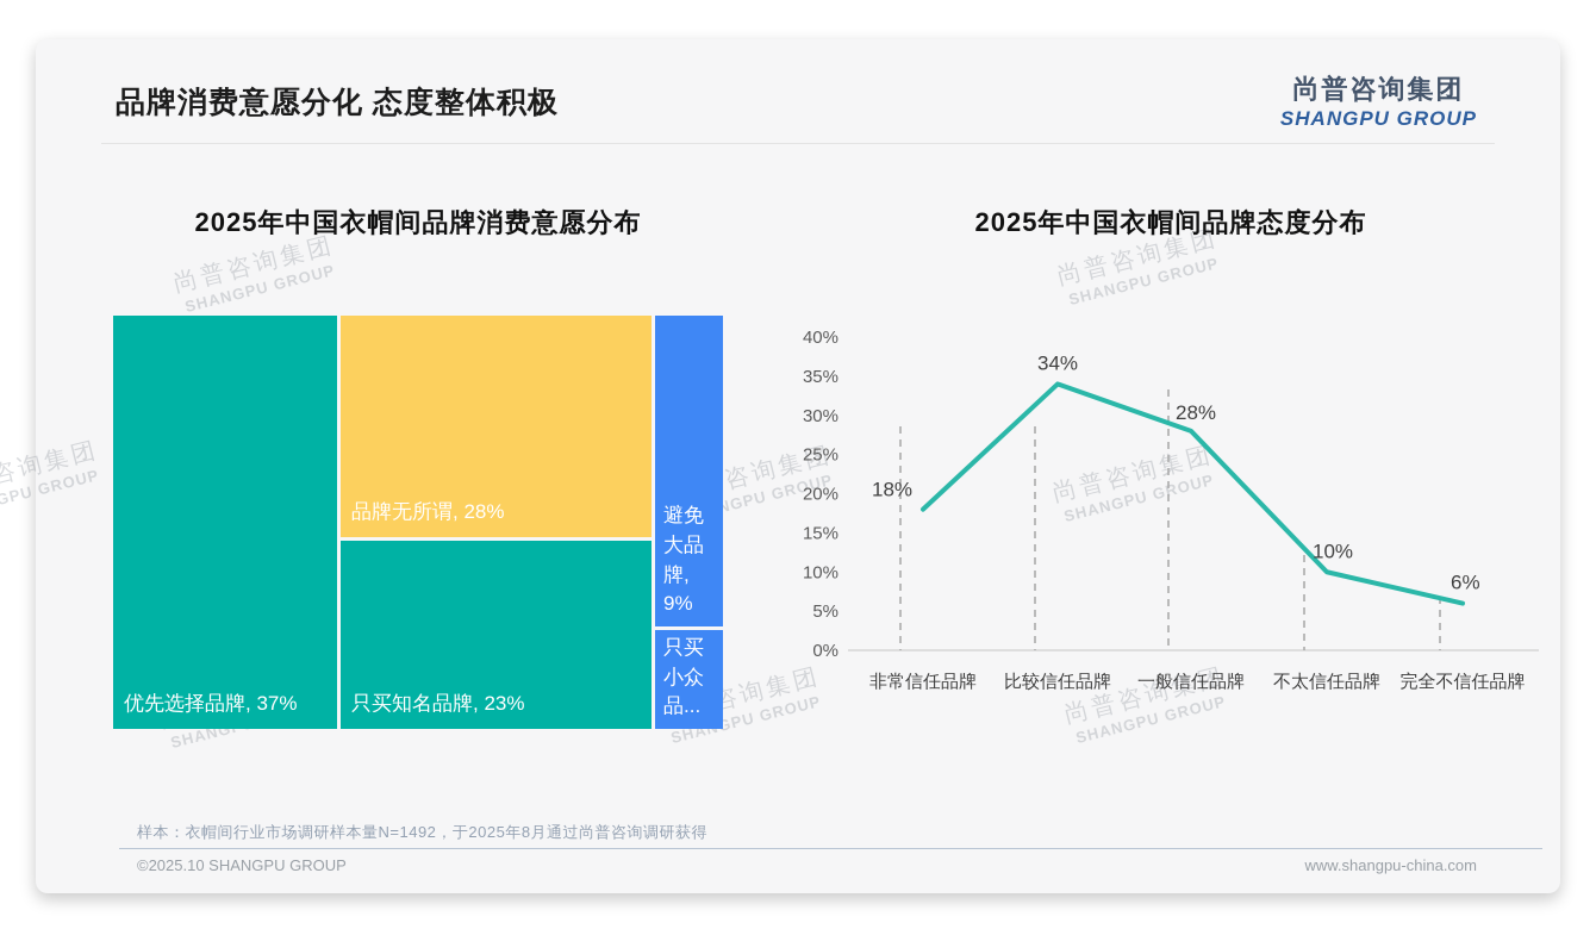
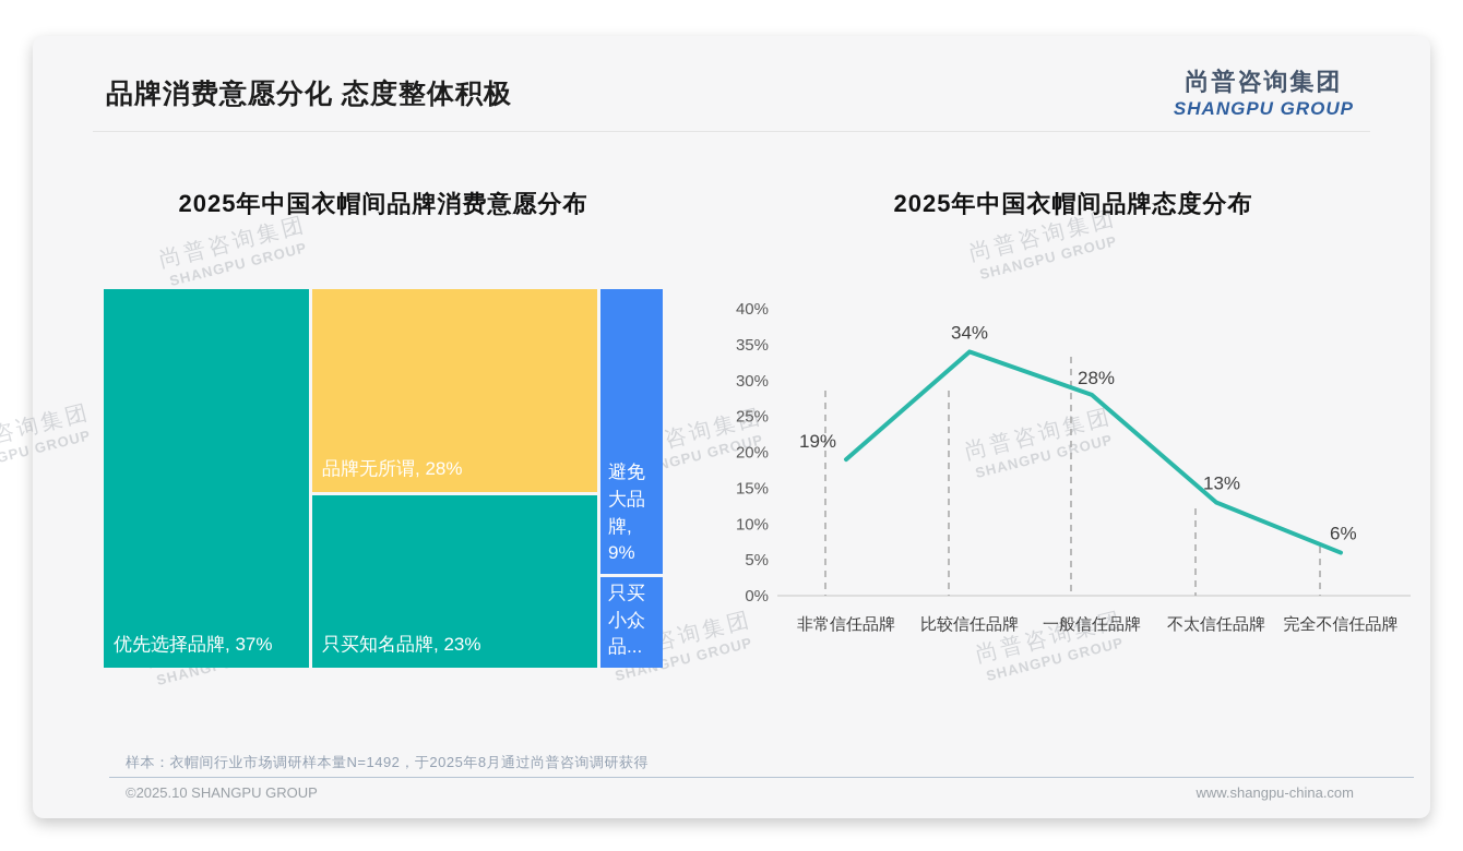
2025年中国衣帽间品牌态度分布/非常信任品牌: 18% -> 19%
2025年中国衣帽间品牌态度分布/不太信任品牌: 10% -> 13%
